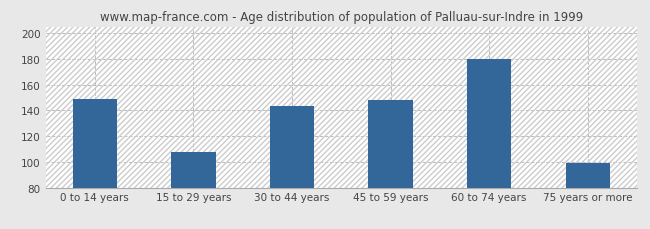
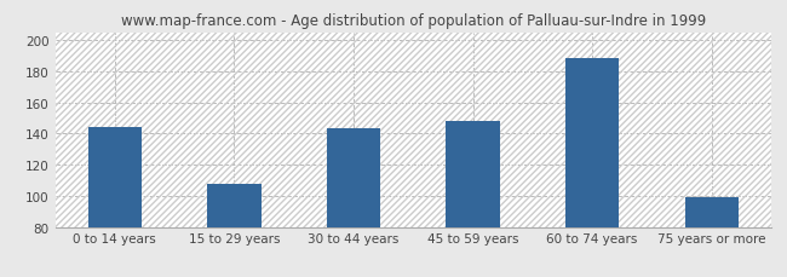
0 to 14 years: 149 -> 144
60 to 74 years: 180 -> 188
